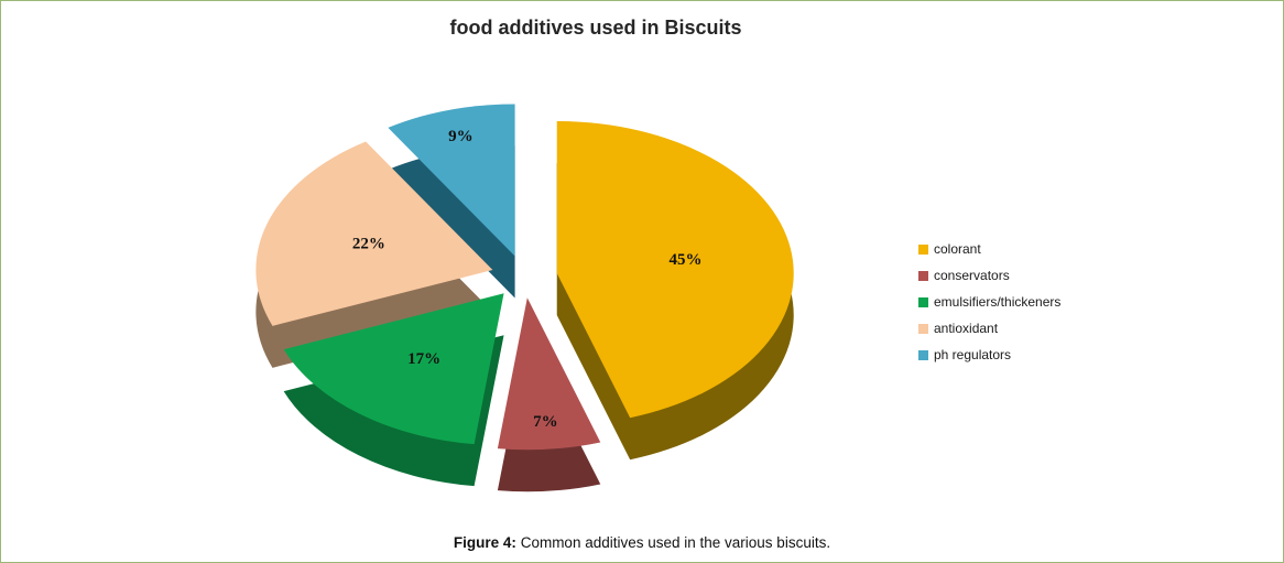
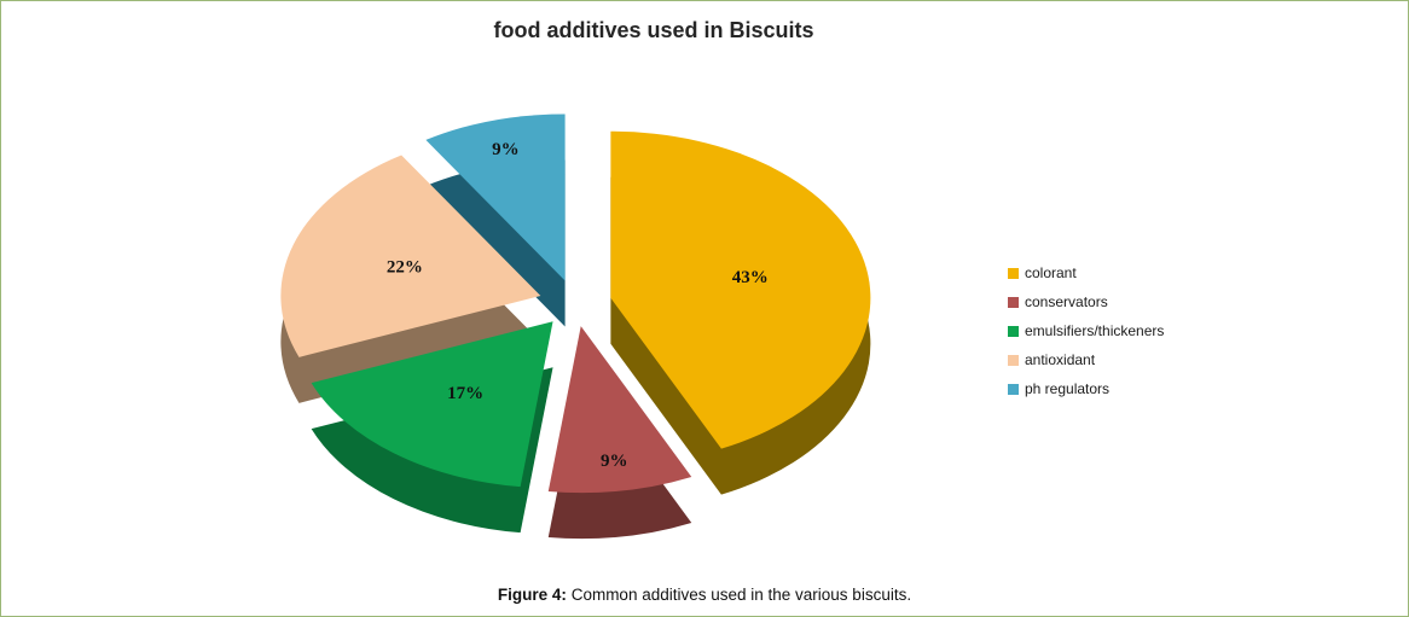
colorant: 45% -> 43%
conservators: 7% -> 9%
